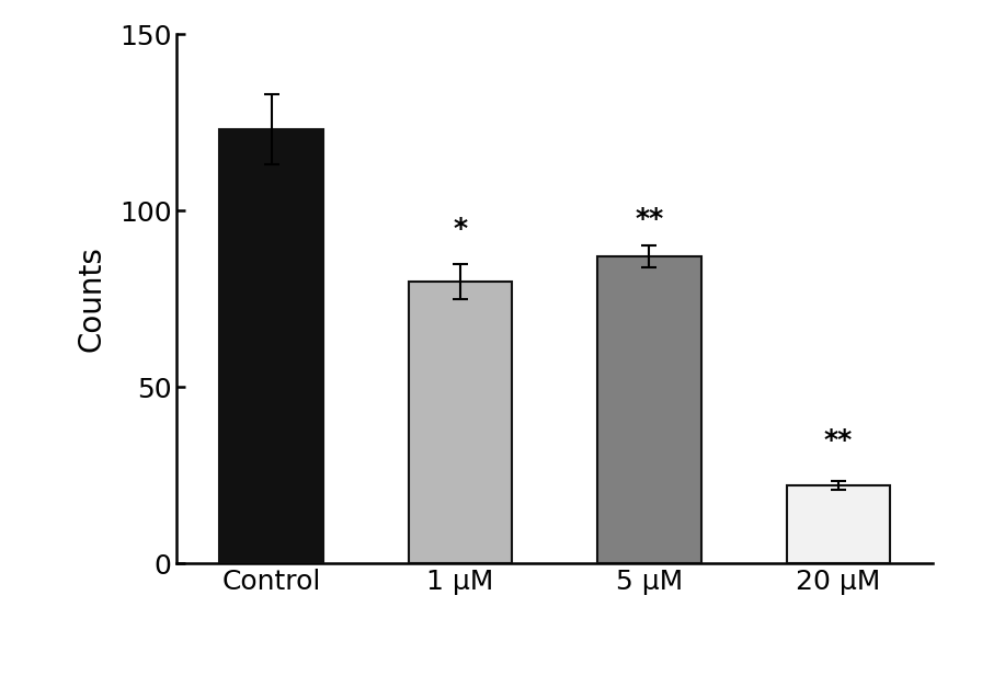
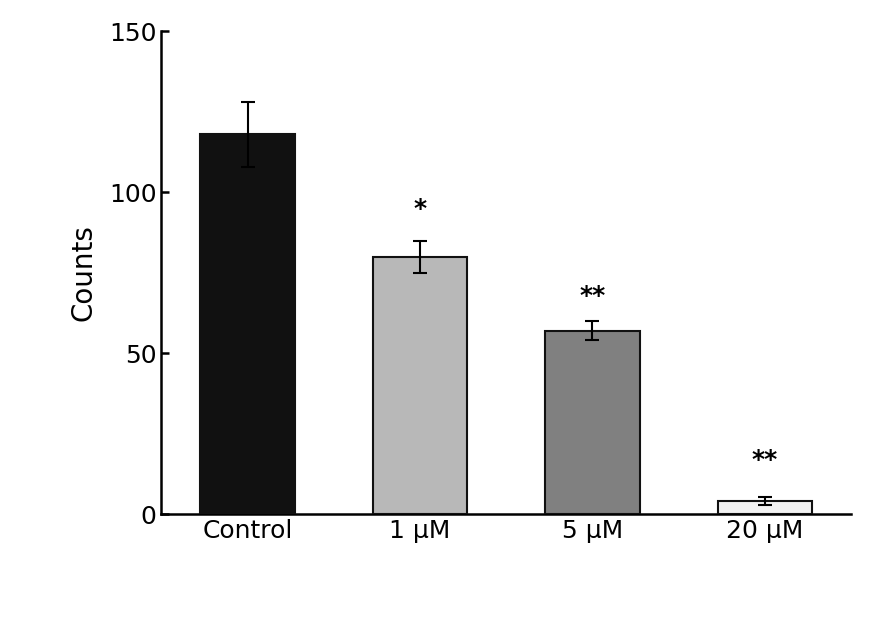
Control: 123 -> 118
5 μM: 87 -> 57
20 μM: 22 -> 4
